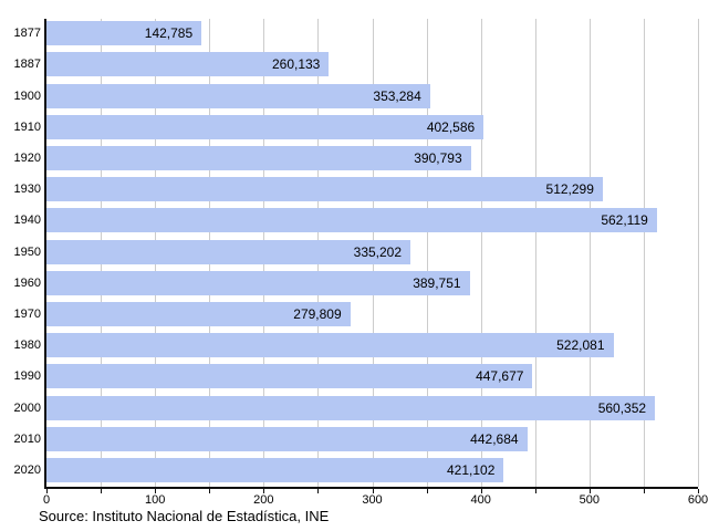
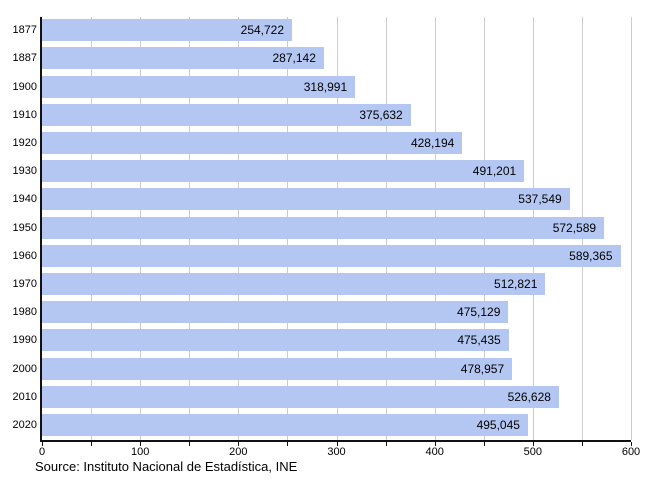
1877: 142,785 -> 254,722
1887: 260,133 -> 287,142
1900: 353,284 -> 318,991
1910: 402,586 -> 375,632
1920: 390,793 -> 428,194
1930: 512,299 -> 491,201
1940: 562,119 -> 537,549
1950: 335,202 -> 572,589
1960: 389,751 -> 589,365
1970: 279,809 -> 512,821
1980: 522,081 -> 475,129
1990: 447,677 -> 475,435
2000: 560,352 -> 478,957
2010: 442,684 -> 526,628
2020: 421,102 -> 495,045
